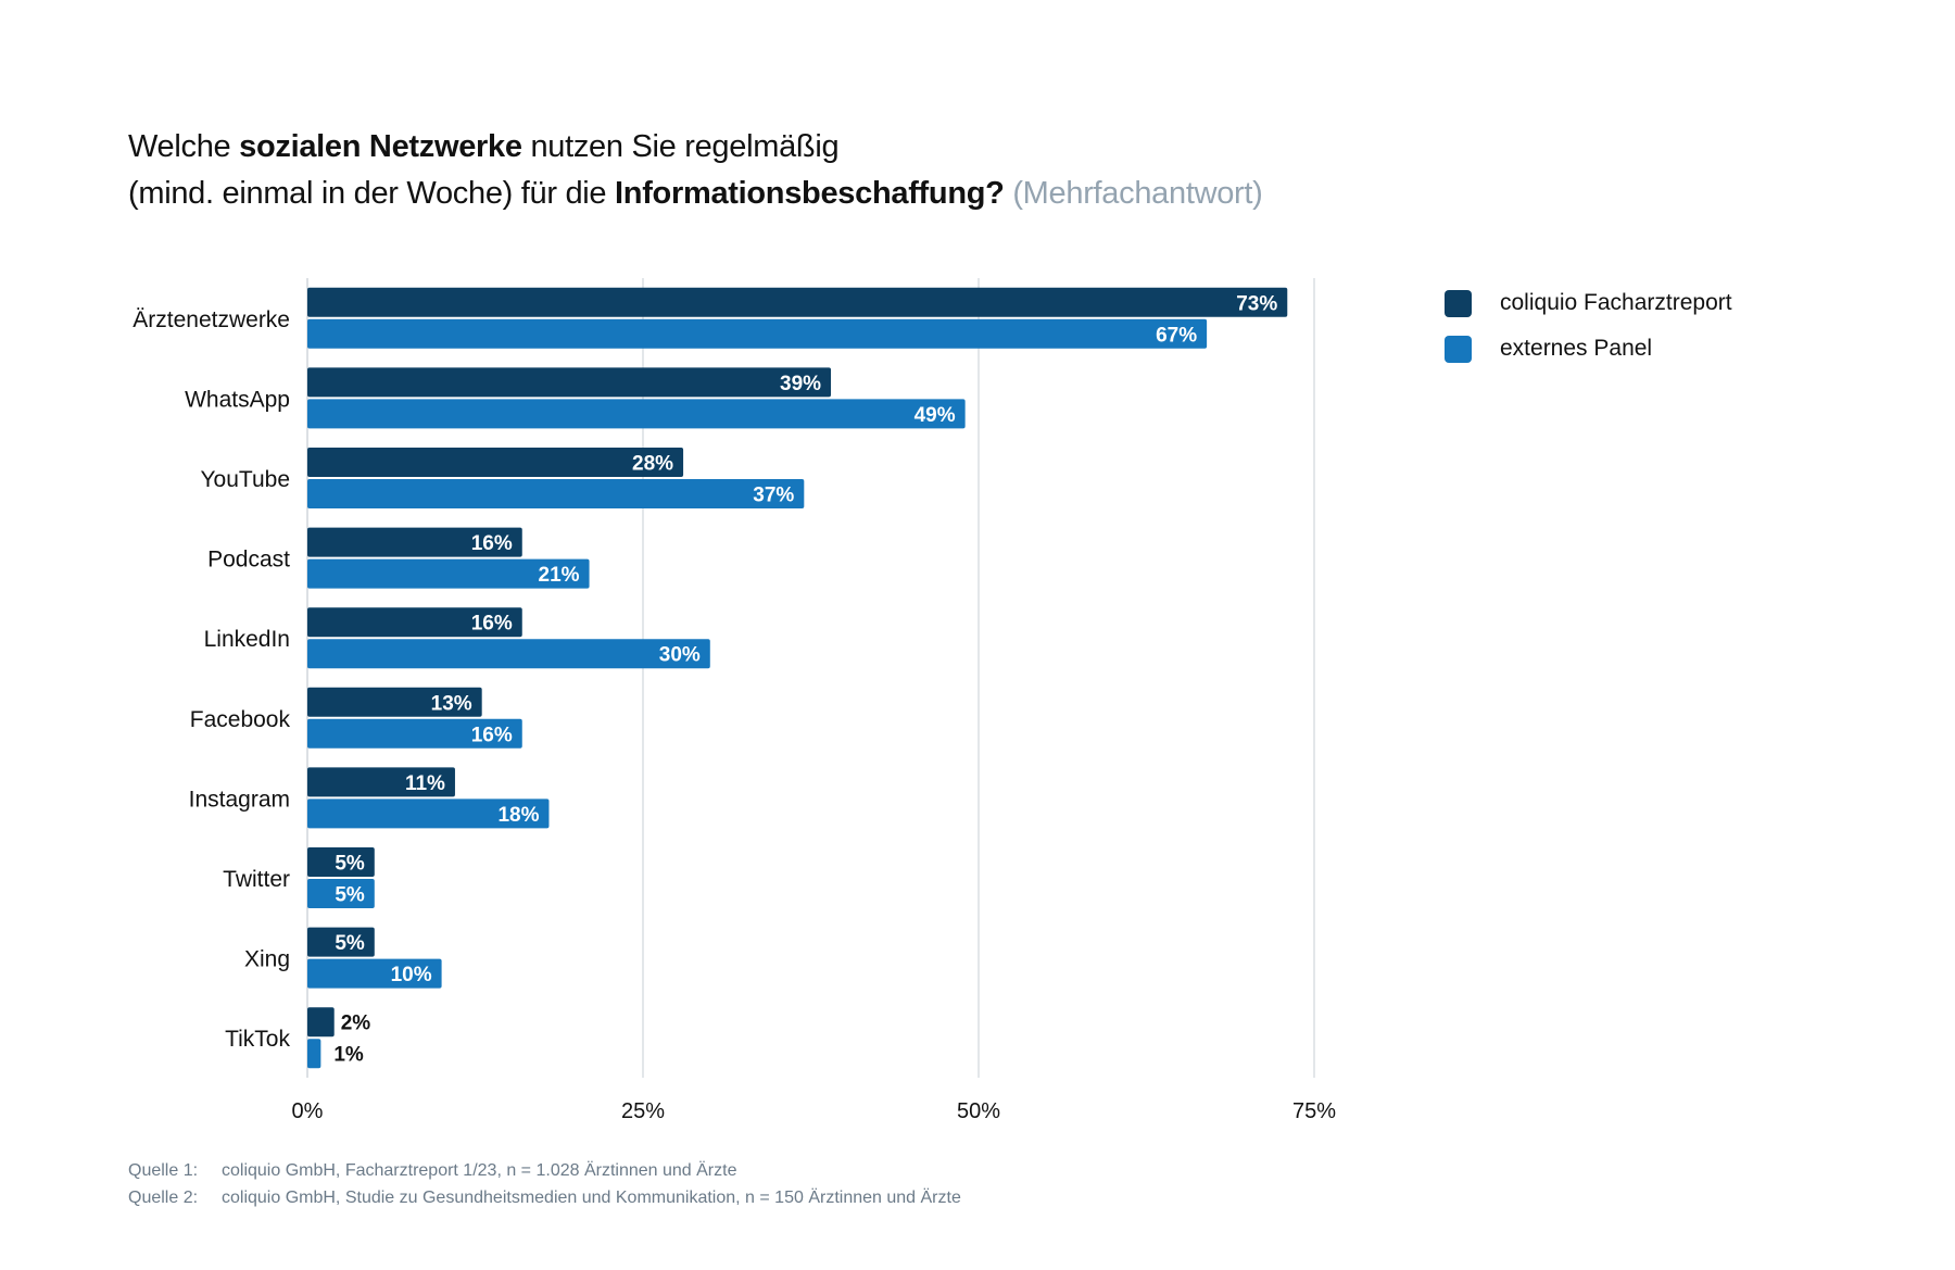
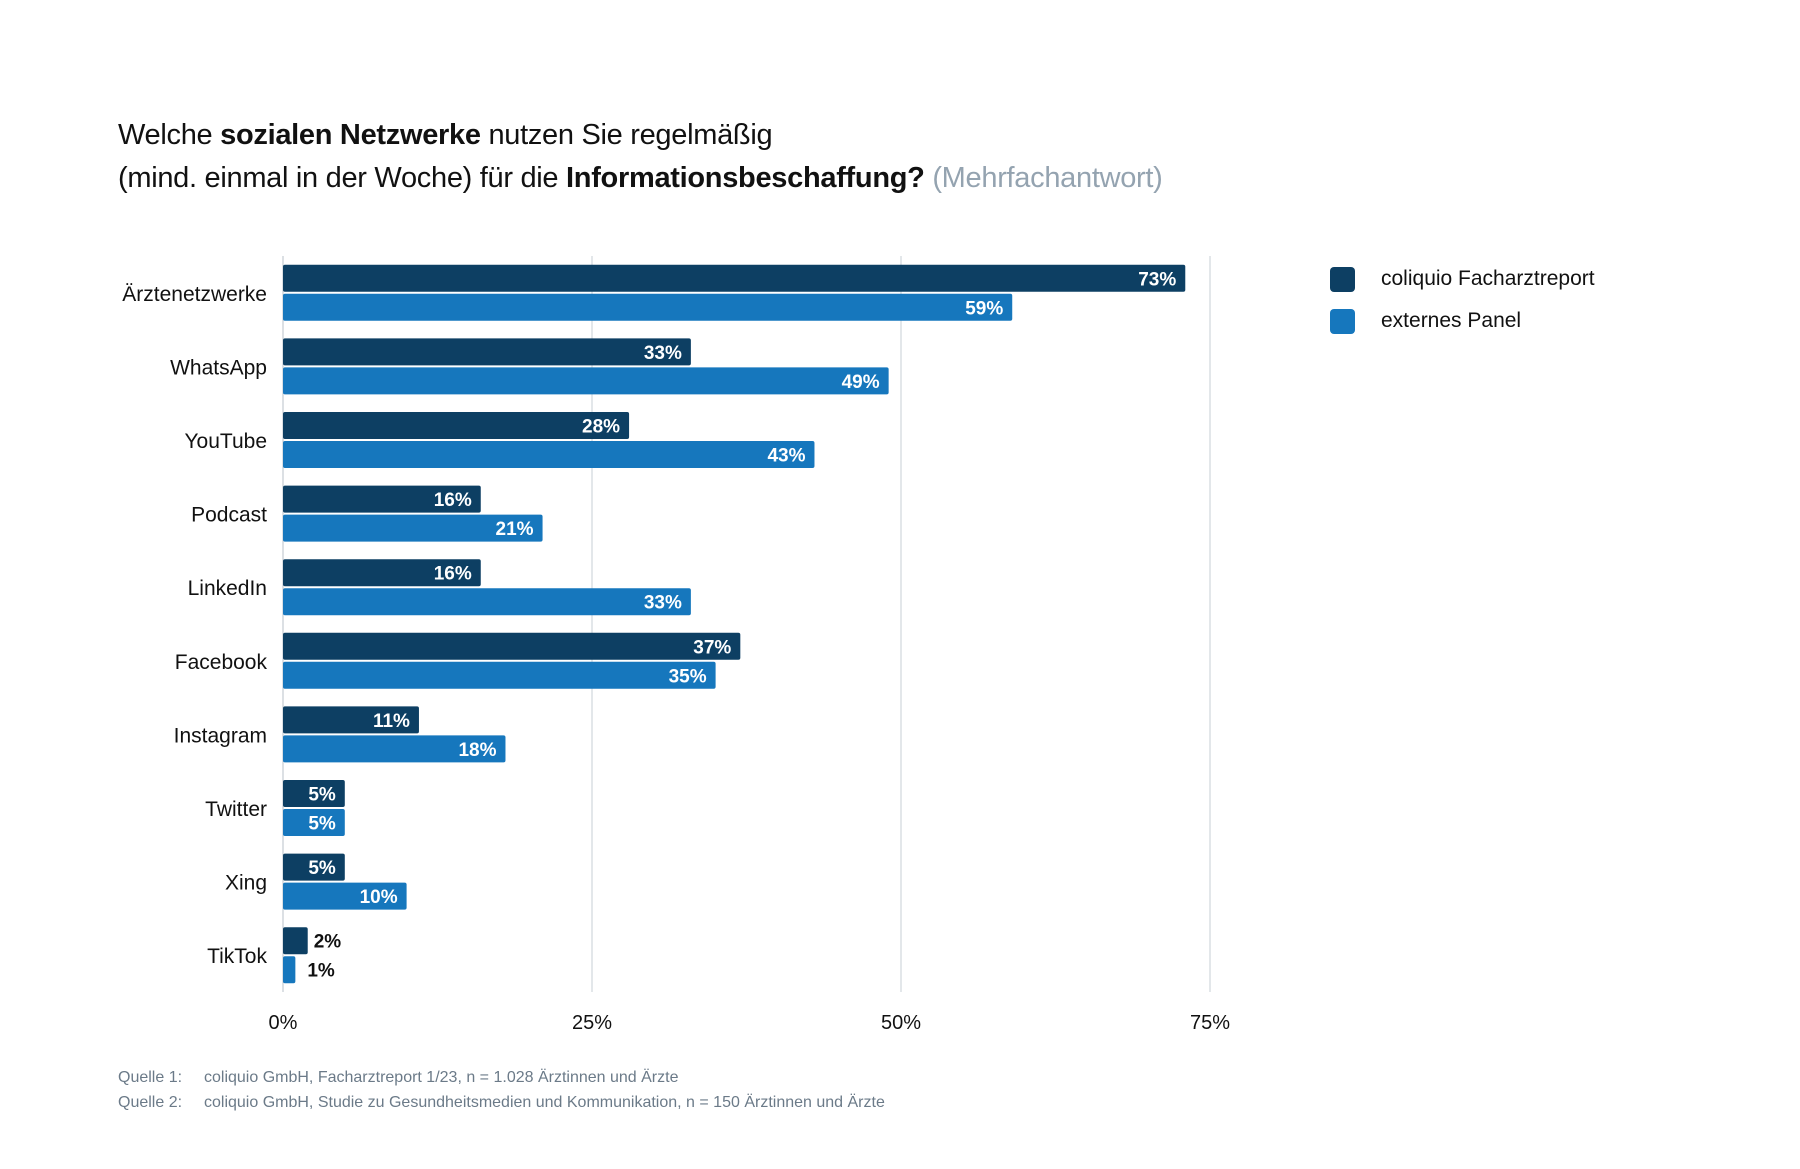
externes Panel/Ärztenetzwerke: 67% -> 59%
coliquio Facharztreport/WhatsApp: 39% -> 33%
externes Panel/YouTube: 37% -> 43%
externes Panel/LinkedIn: 30% -> 33%
coliquio Facharztreport/Facebook: 13% -> 37%
externes Panel/Facebook: 16% -> 35%
